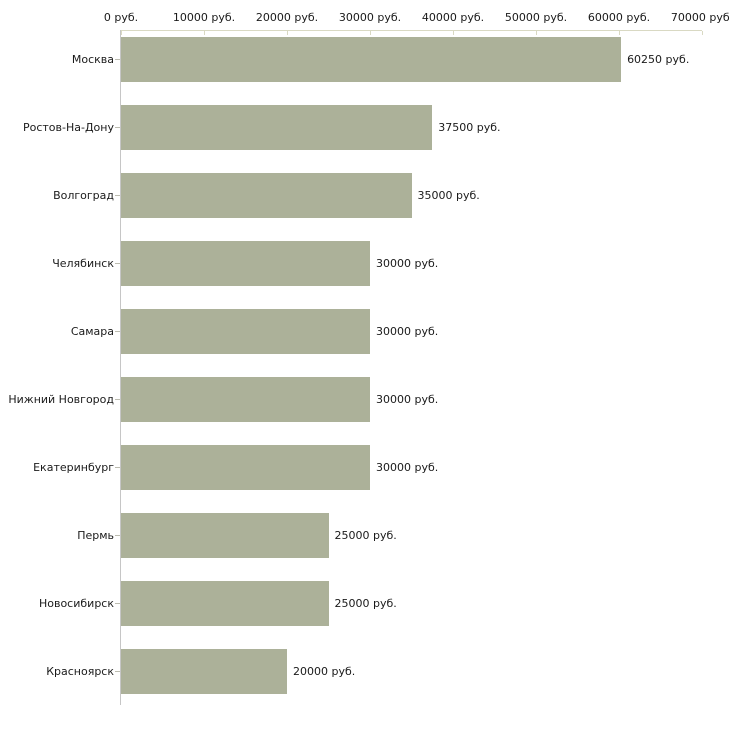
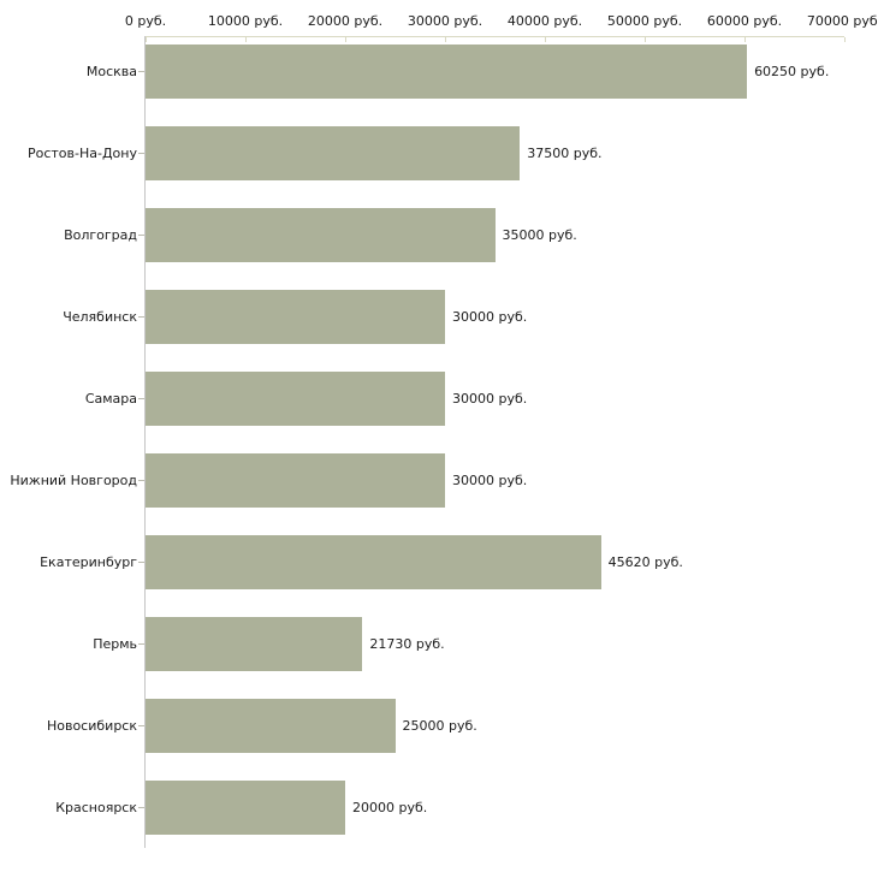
Екатеринбург: 30000 -> 45620
Пермь: 25000 -> 21730
